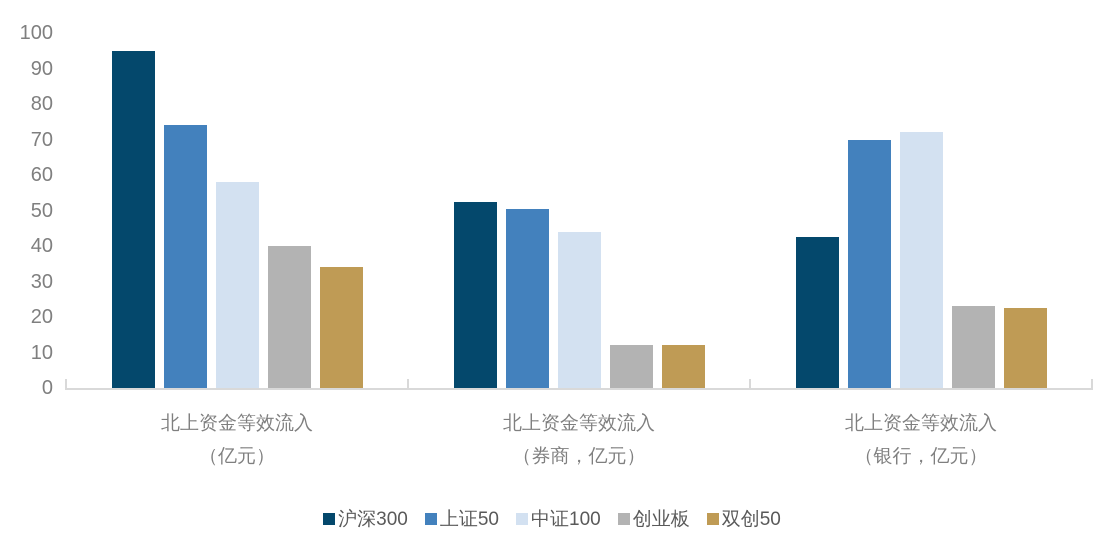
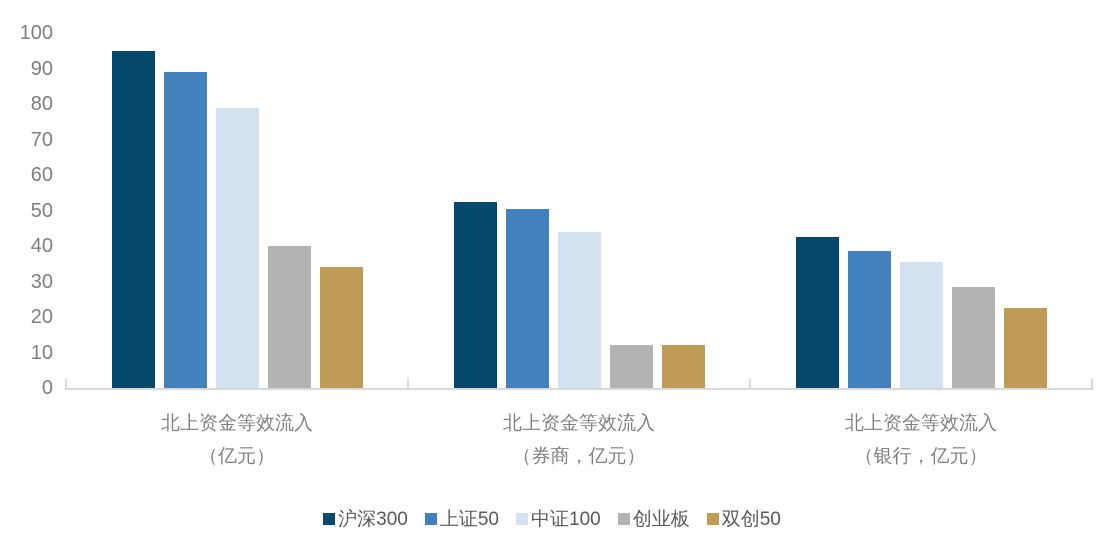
上证50/北上资金等效流入 （亿元）: 74 -> 89
中证100/北上资金等效流入 （亿元）: 58 -> 79
上证50/北上资金等效流入 （银行，亿元）: 70 -> 38
中证100/北上资金等效流入 （银行，亿元）: 72 -> 36
创业板/北上资金等效流入 （银行，亿元）: 23 -> 28
